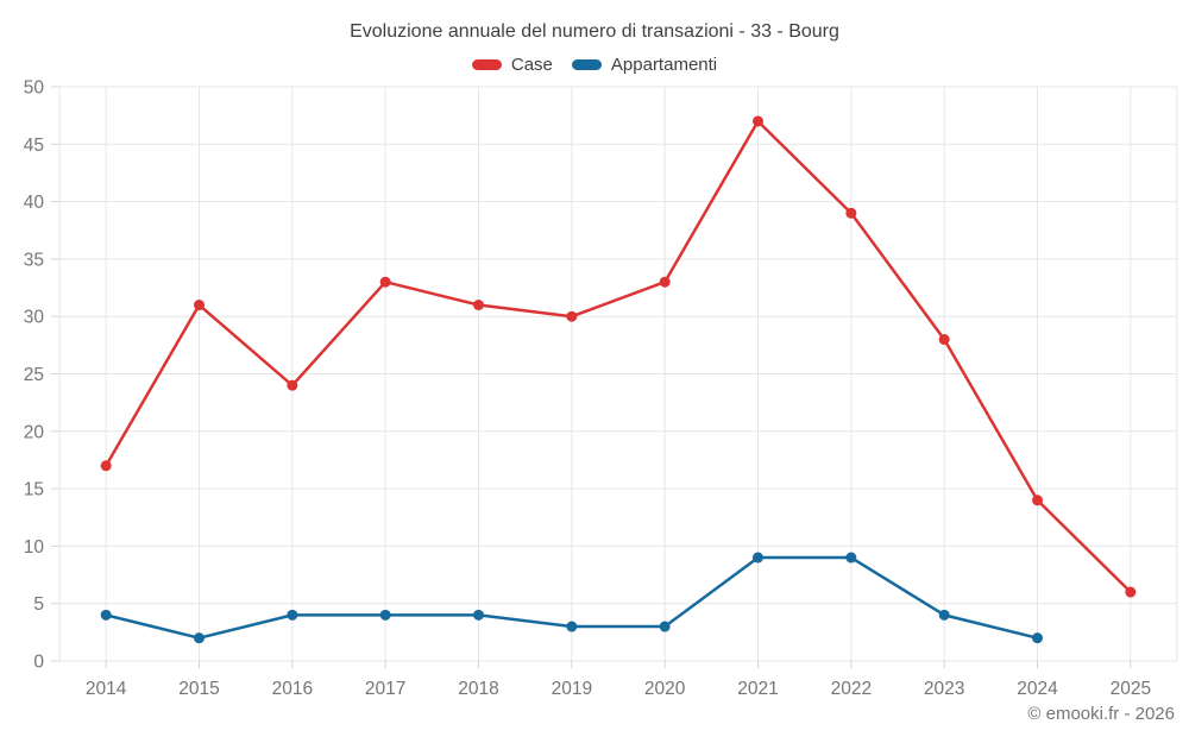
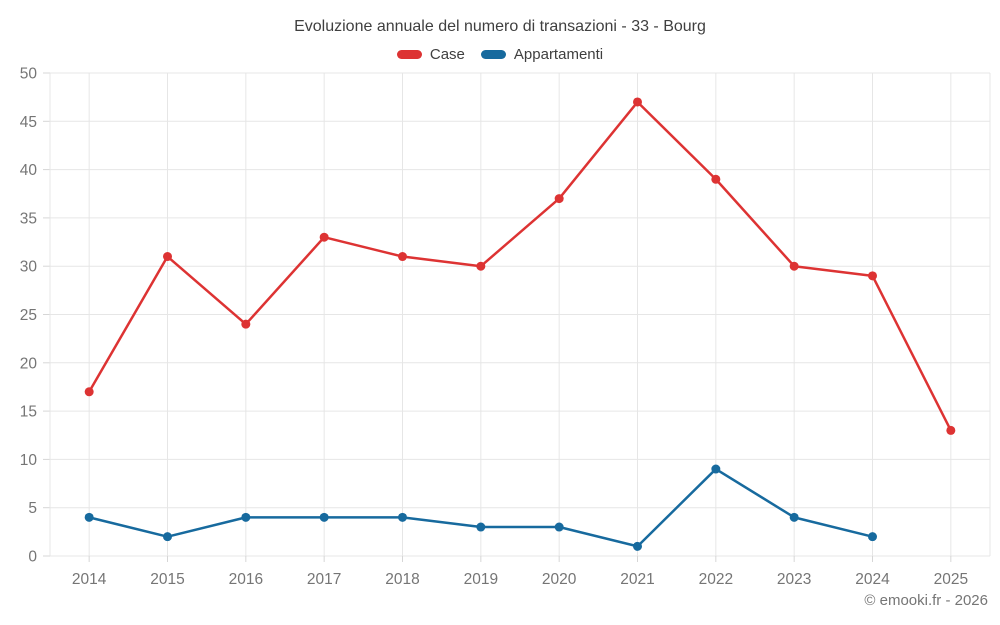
Case/2020: 33 -> 37
Appartamenti/2021: 9 -> 1
Case/2023: 28 -> 30
Case/2024: 14 -> 29
Case/2025: 6 -> 13
